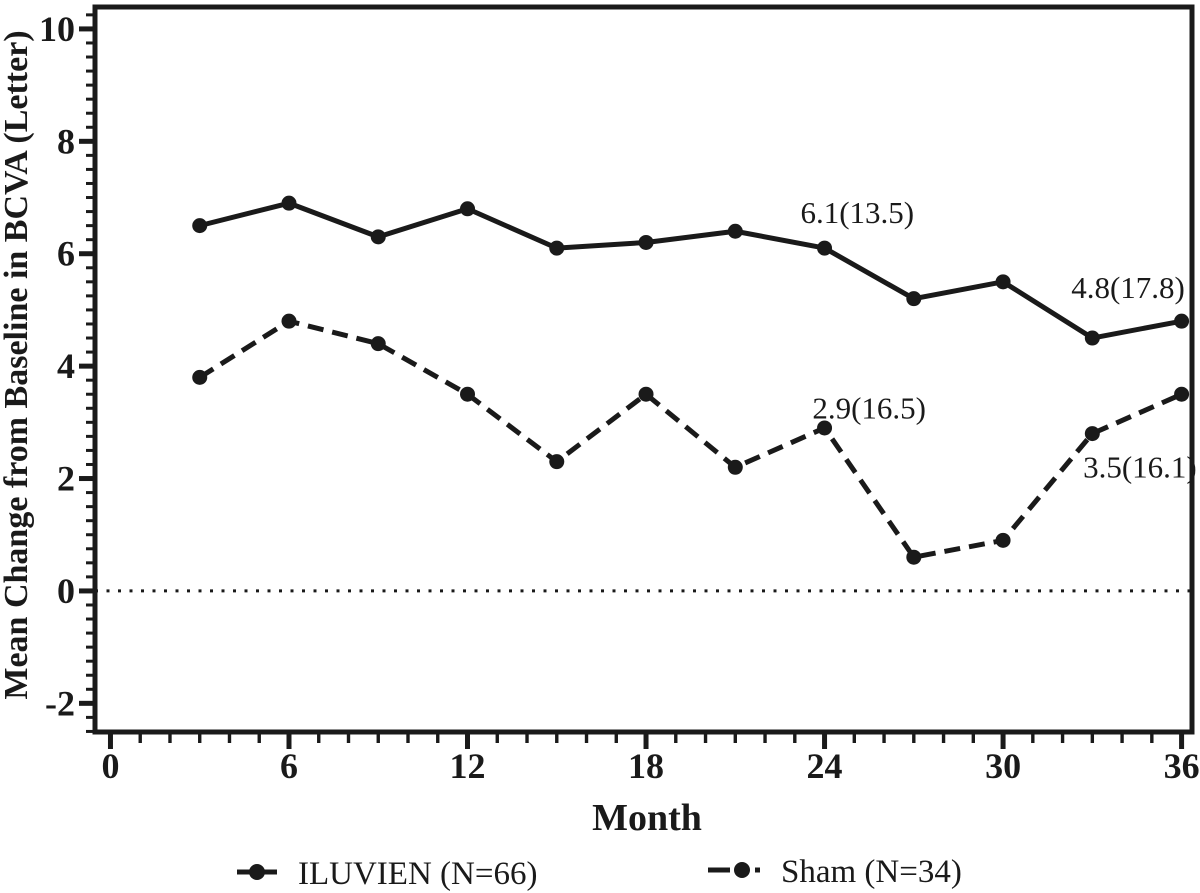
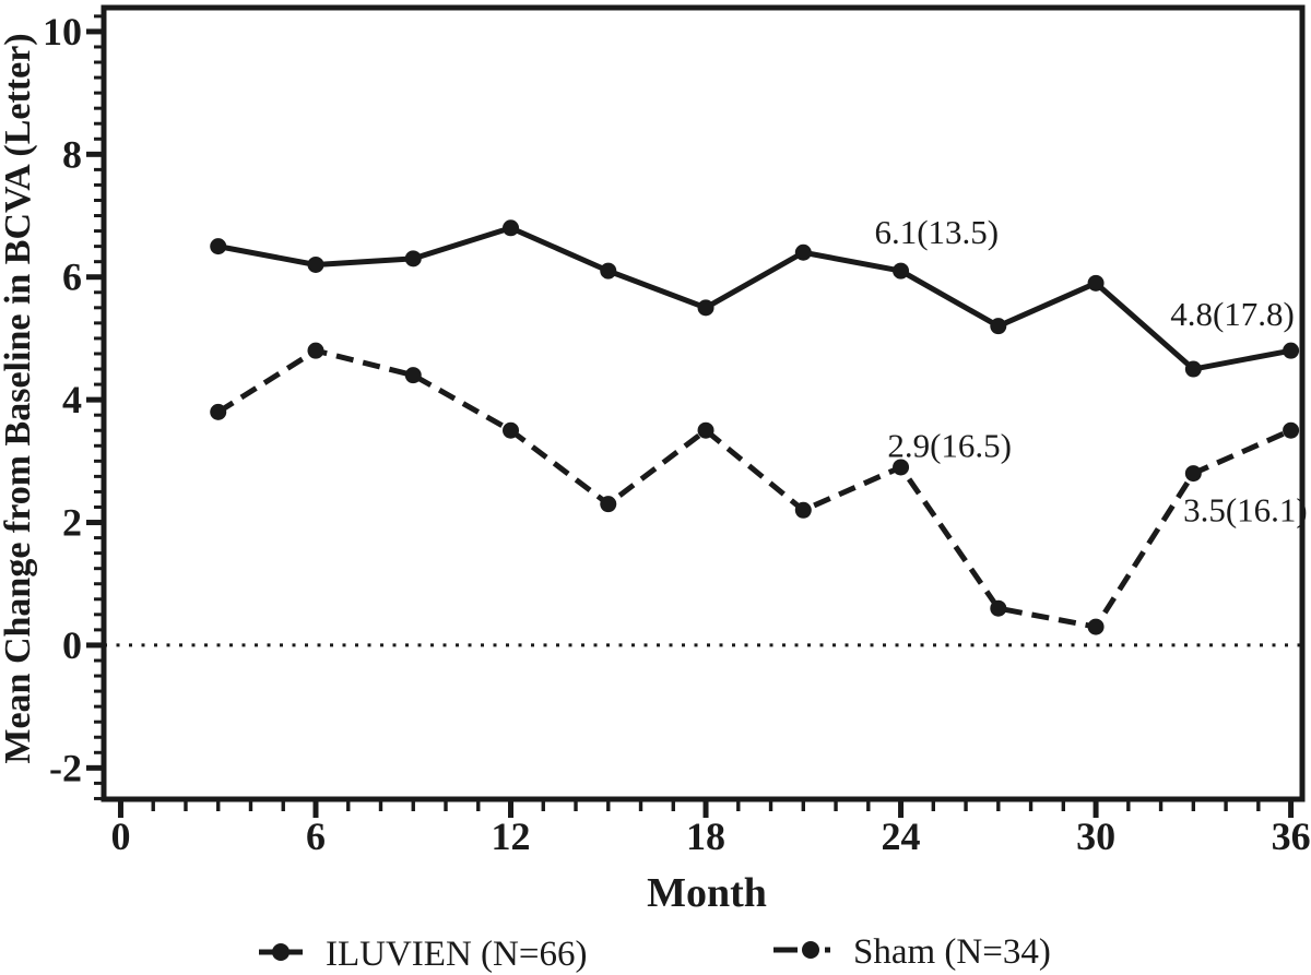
ILUVIEN (N=66)/6: 6.9 -> 6.2
ILUVIEN (N=66)/18: 6.2 -> 5.5
ILUVIEN (N=66)/30: 5.5 -> 5.9
Sham (N=34)/30: 0.9 -> 0.3
